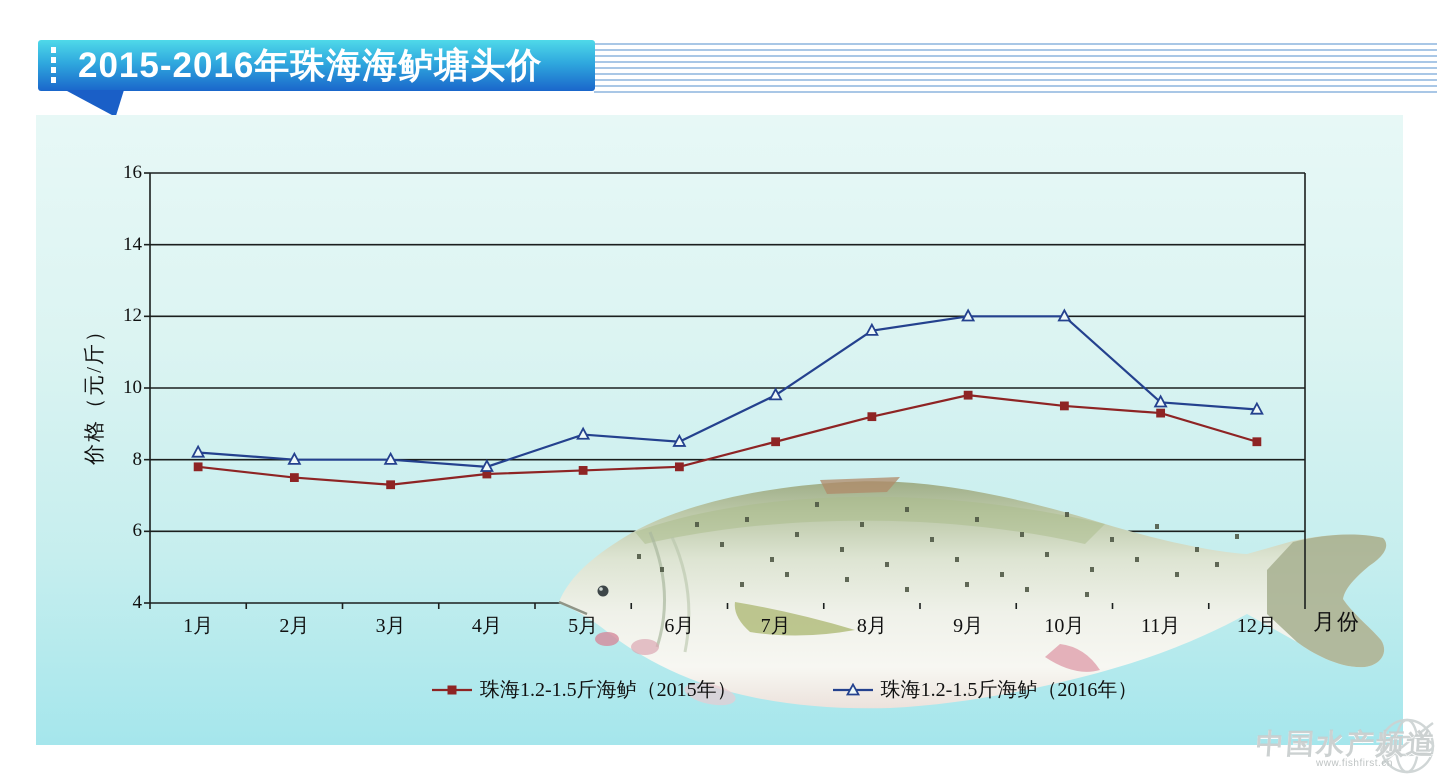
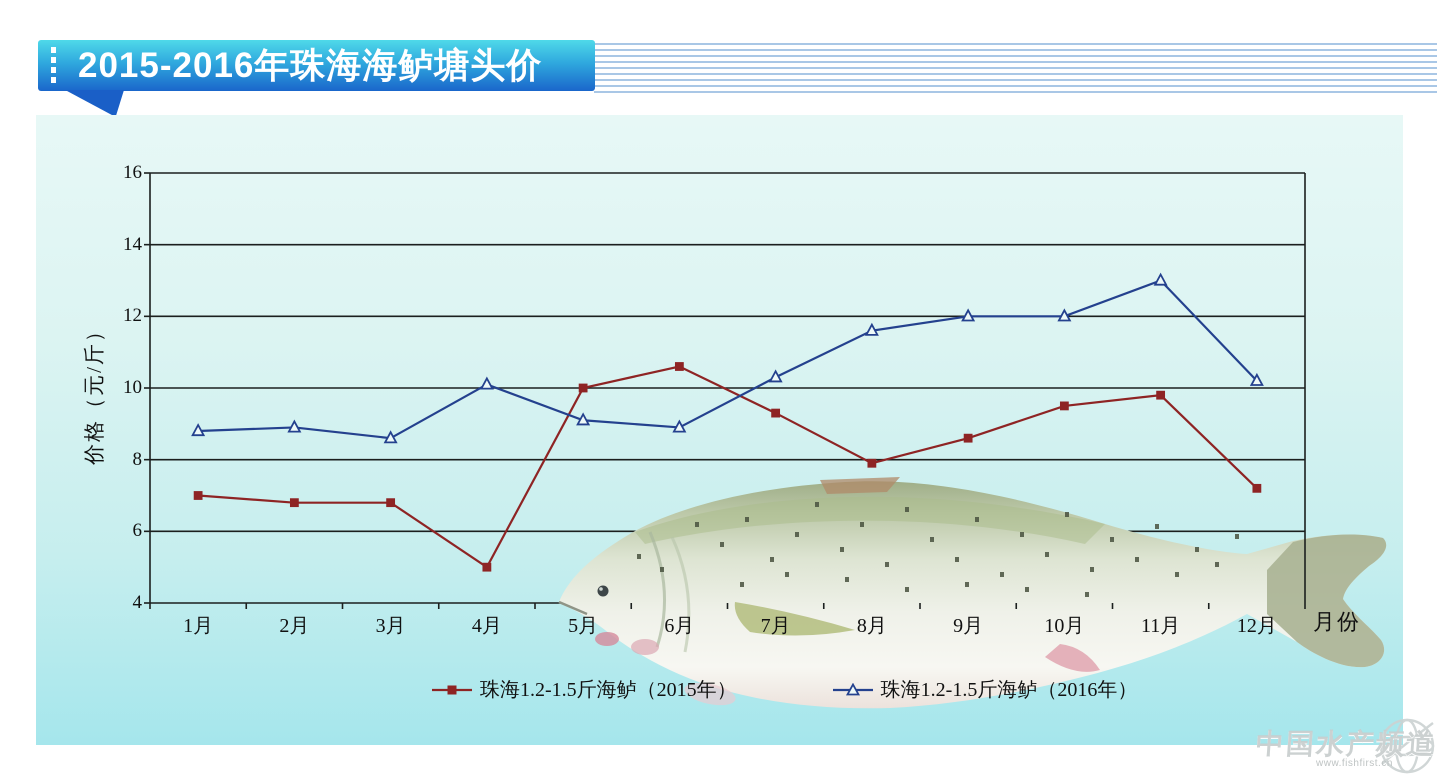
珠海1.2-1.5斤海鲈（2015年）/1月: 7.8 -> 7.0
珠海1.2-1.5斤海鲈（2016年）/1月: 8.2 -> 8.8
珠海1.2-1.5斤海鲈（2015年）/2月: 7.5 -> 6.8
珠海1.2-1.5斤海鲈（2016年）/2月: 8.0 -> 8.9
珠海1.2-1.5斤海鲈（2015年）/3月: 7.3 -> 6.8
珠海1.2-1.5斤海鲈（2016年）/3月: 8.0 -> 8.6
珠海1.2-1.5斤海鲈（2015年）/4月: 7.6 -> 5.0
珠海1.2-1.5斤海鲈（2016年）/4月: 7.8 -> 10.1
珠海1.2-1.5斤海鲈（2015年）/5月: 7.7 -> 10.0
珠海1.2-1.5斤海鲈（2016年）/5月: 8.7 -> 9.1
珠海1.2-1.5斤海鲈（2015年）/6月: 7.8 -> 10.6
珠海1.2-1.5斤海鲈（2016年）/6月: 8.5 -> 8.9
珠海1.2-1.5斤海鲈（2015年）/7月: 8.5 -> 9.3
珠海1.2-1.5斤海鲈（2016年）/7月: 9.8 -> 10.3
珠海1.2-1.5斤海鲈（2015年）/8月: 9.2 -> 7.9
珠海1.2-1.5斤海鲈（2015年）/9月: 9.8 -> 8.6
珠海1.2-1.5斤海鲈（2015年）/11月: 9.3 -> 9.8
珠海1.2-1.5斤海鲈（2016年）/11月: 9.6 -> 13.0
珠海1.2-1.5斤海鲈（2015年）/12月: 8.5 -> 7.2
珠海1.2-1.5斤海鲈（2016年）/12月: 9.4 -> 10.2
